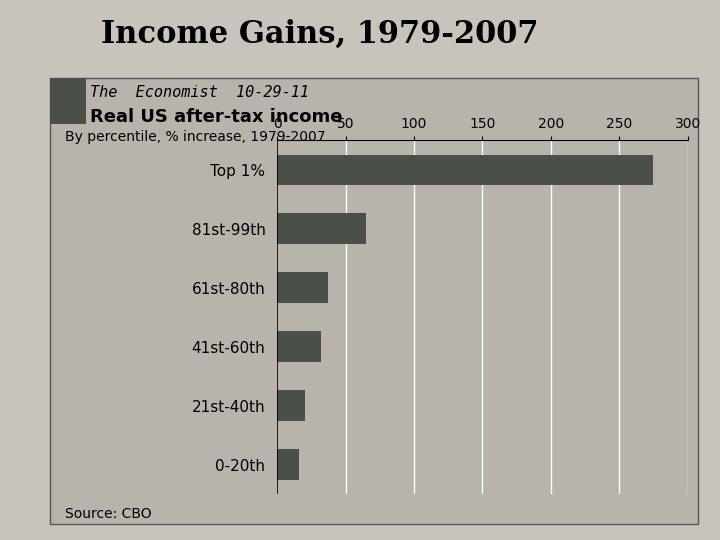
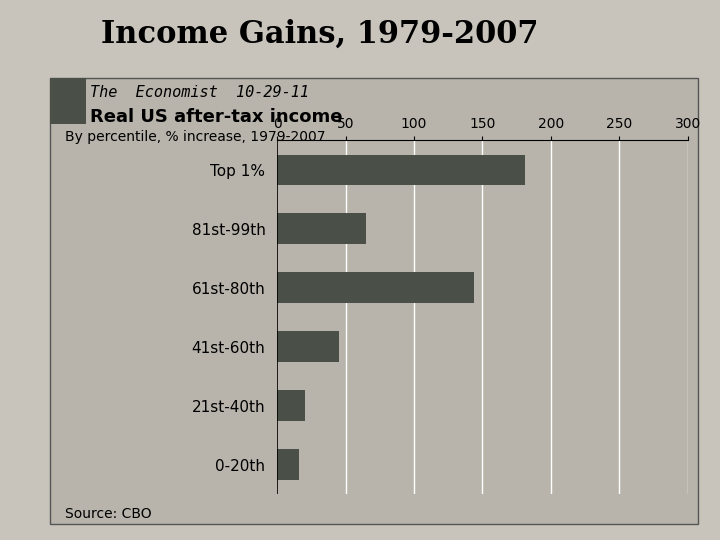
Top 1%: 275 -> 181
61st-80th: 37 -> 144
41st-60th: 32 -> 45
